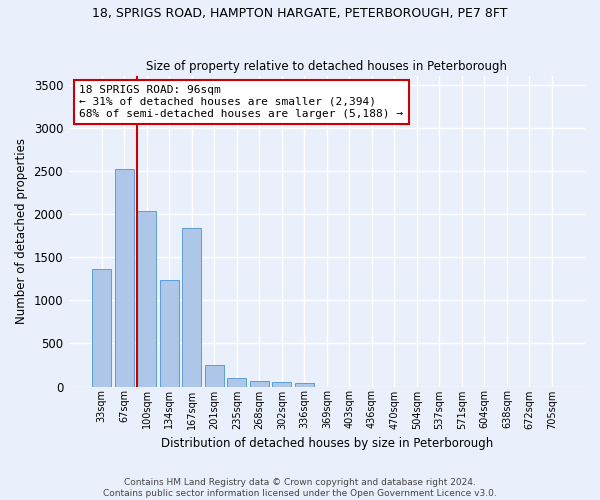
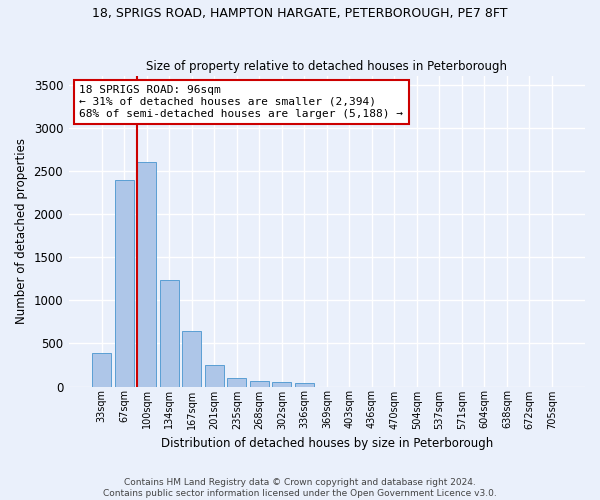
33sqm: 1360 -> 390
67sqm: 2520 -> 2400
100sqm: 2040 -> 2600
167sqm: 1840 -> 640
